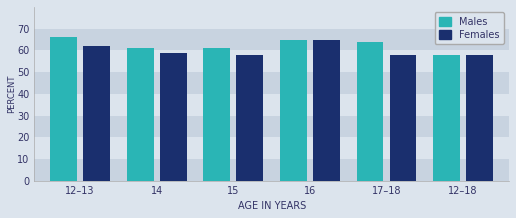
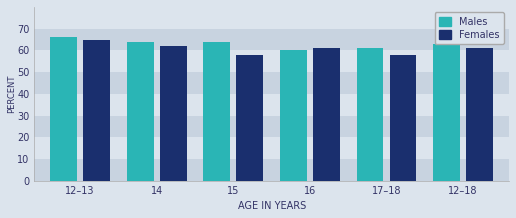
Females/12–13: 62 -> 65
Males/14: 61 -> 64
Females/14: 59 -> 62
Males/15: 61 -> 64
Males/16: 65 -> 60
Females/16: 65 -> 61
Males/17–18: 64 -> 61
Males/12–18: 58 -> 63
Females/12–18: 58 -> 61
